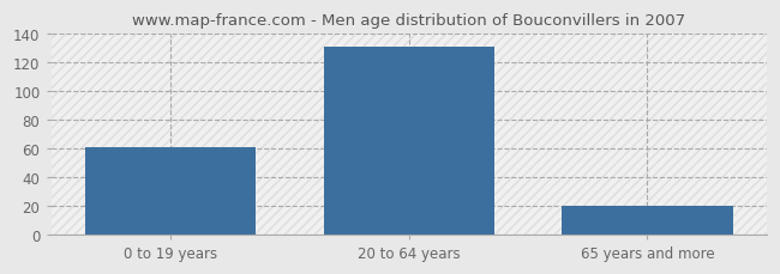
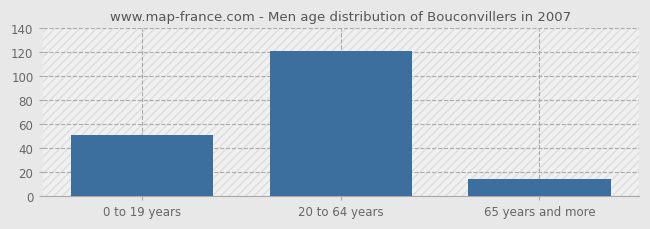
0 to 19 years: 61 -> 51
20 to 64 years: 131 -> 121
65 years and more: 20 -> 14
